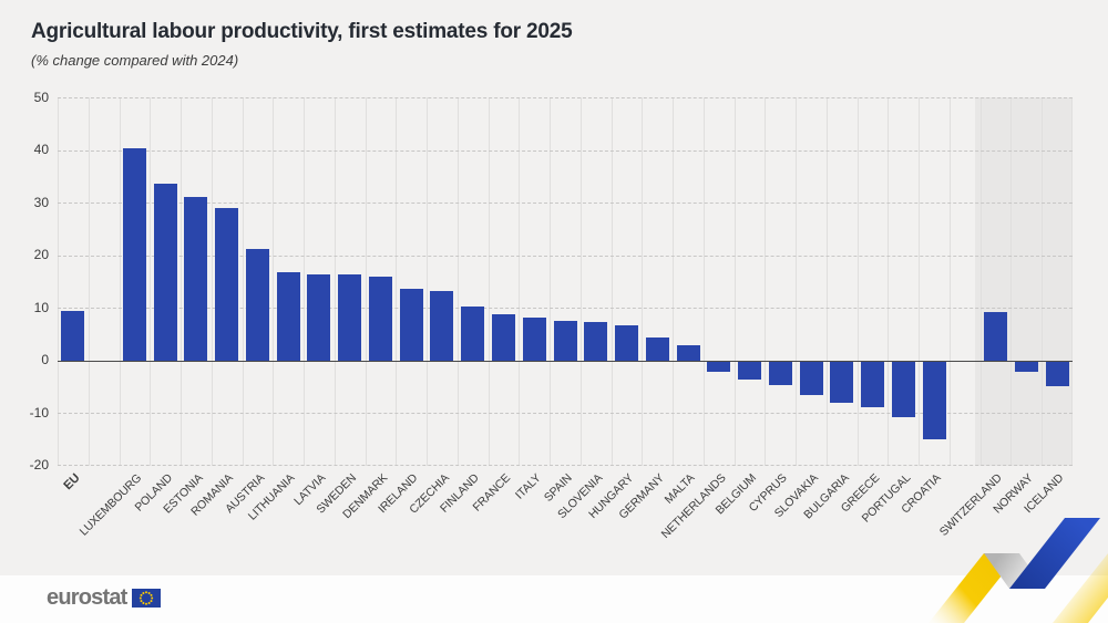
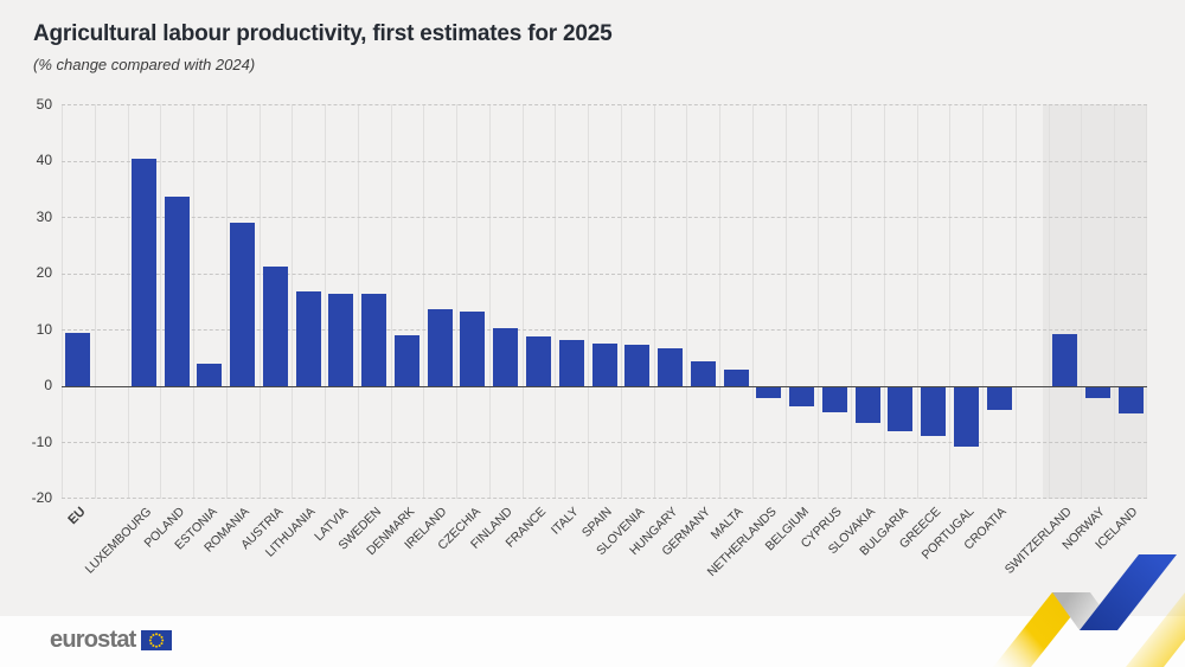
ESTONIA: 31 -> 4
DENMARK: 16 -> 9
CROATIA: -15 -> -4
